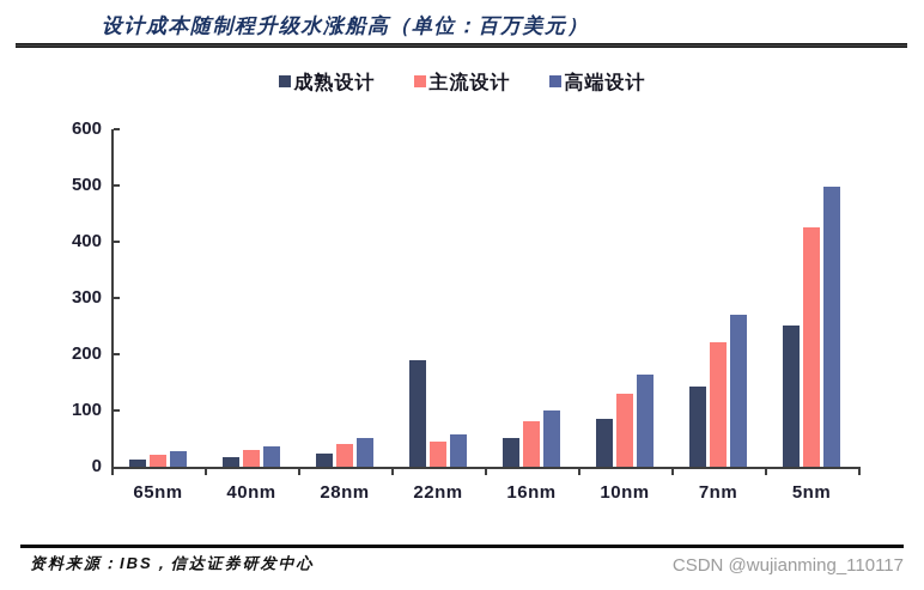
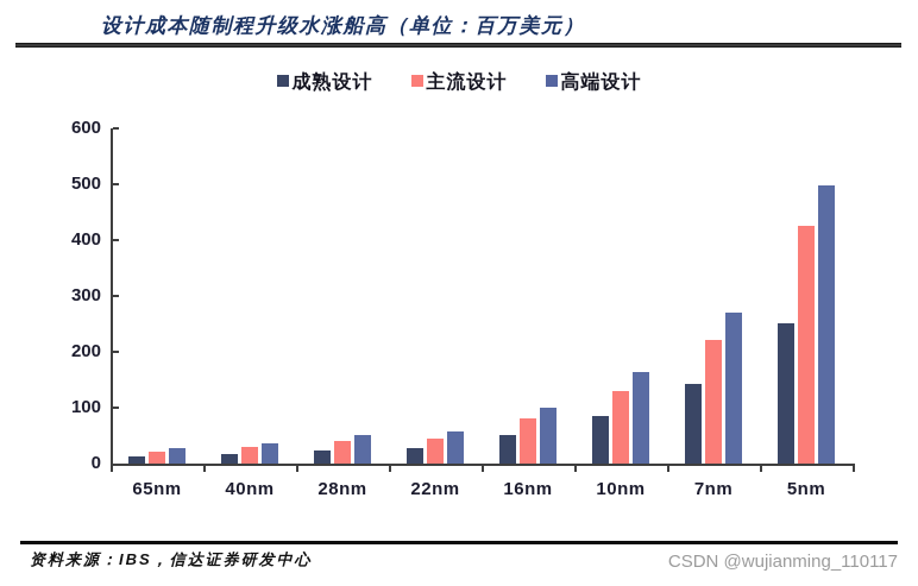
成熟设计/22nm: 190 -> 30
